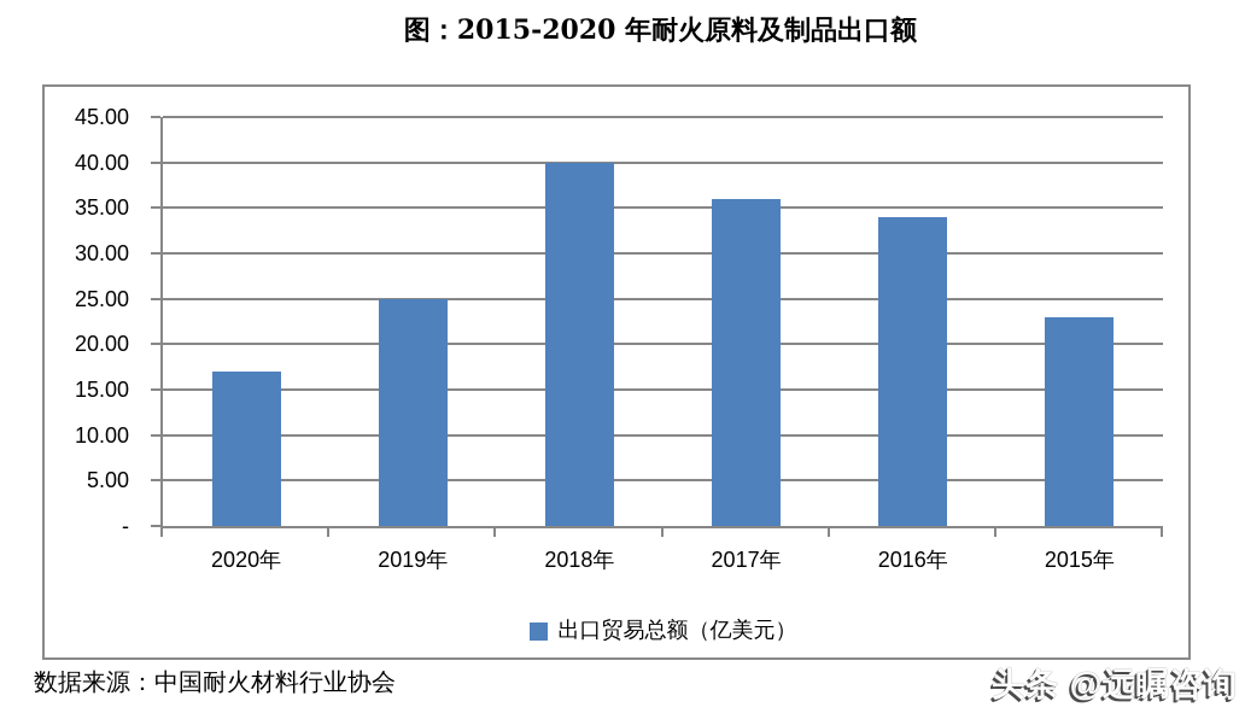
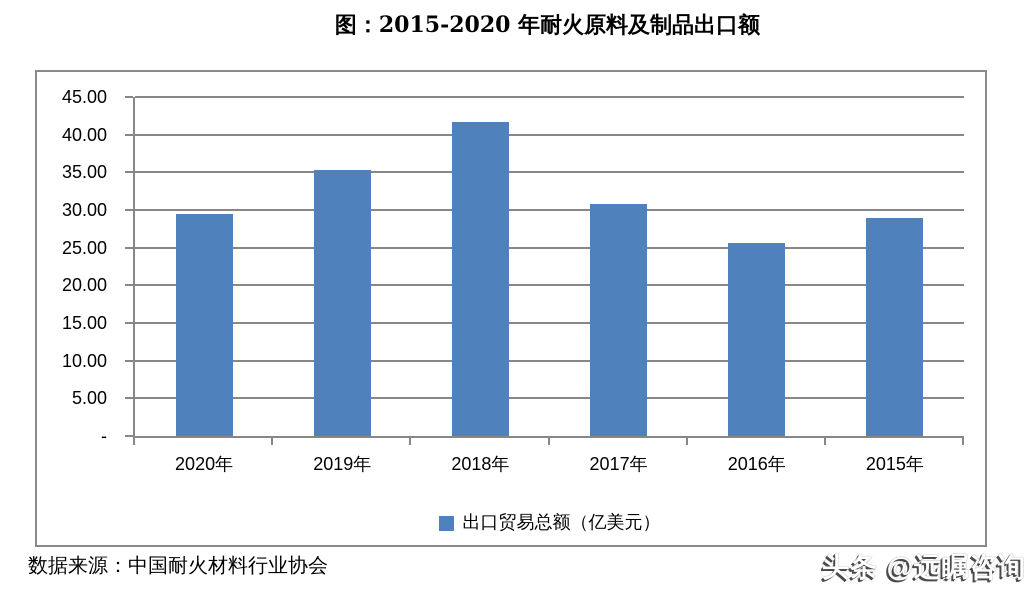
2020年: 17 -> 30
2019年: 25 -> 35
2018年: 40 -> 42
2017年: 36 -> 31
2016年: 34 -> 26
2015年: 23 -> 29
